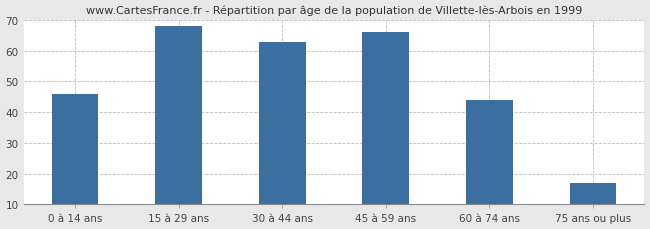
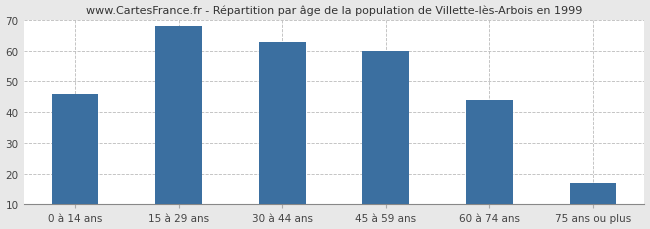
45 à 59 ans: 66 -> 60
